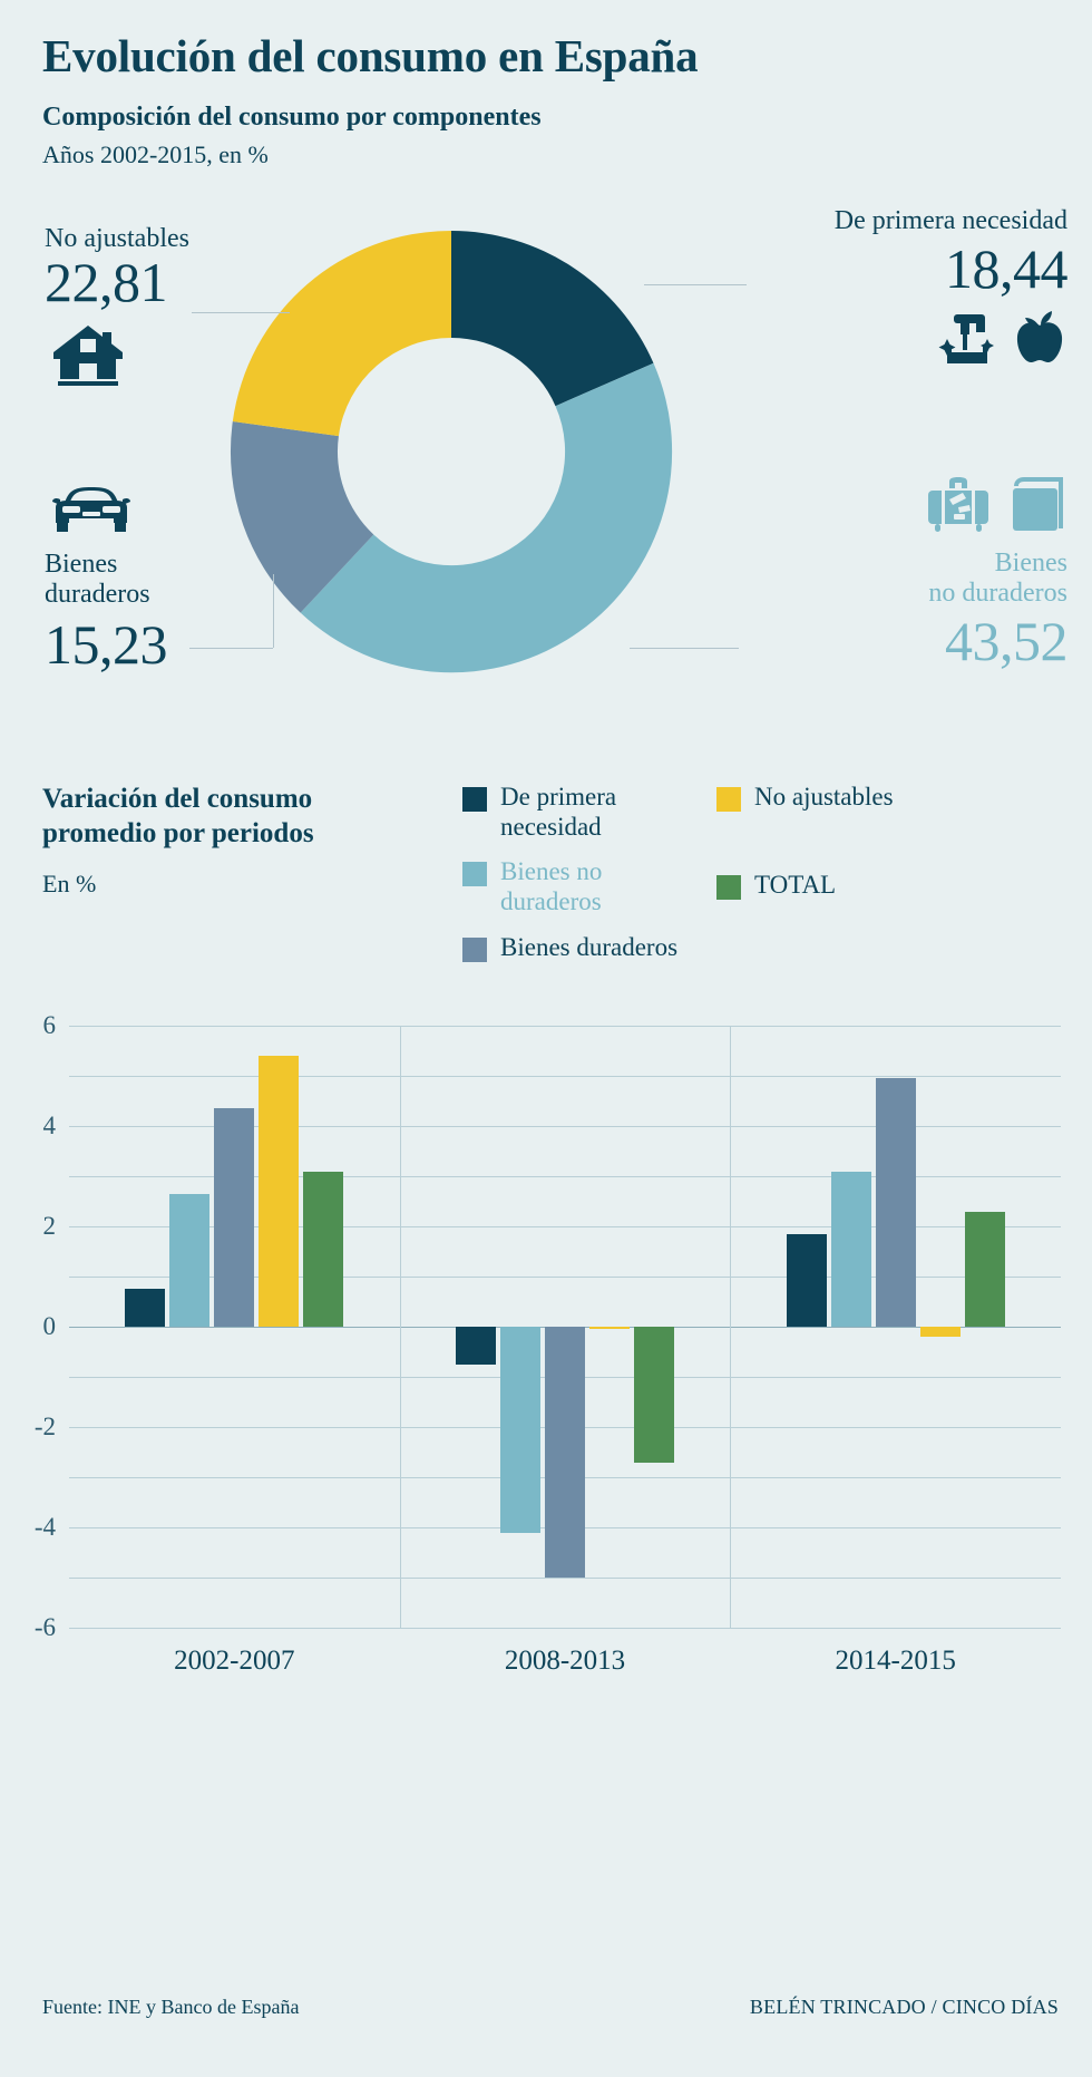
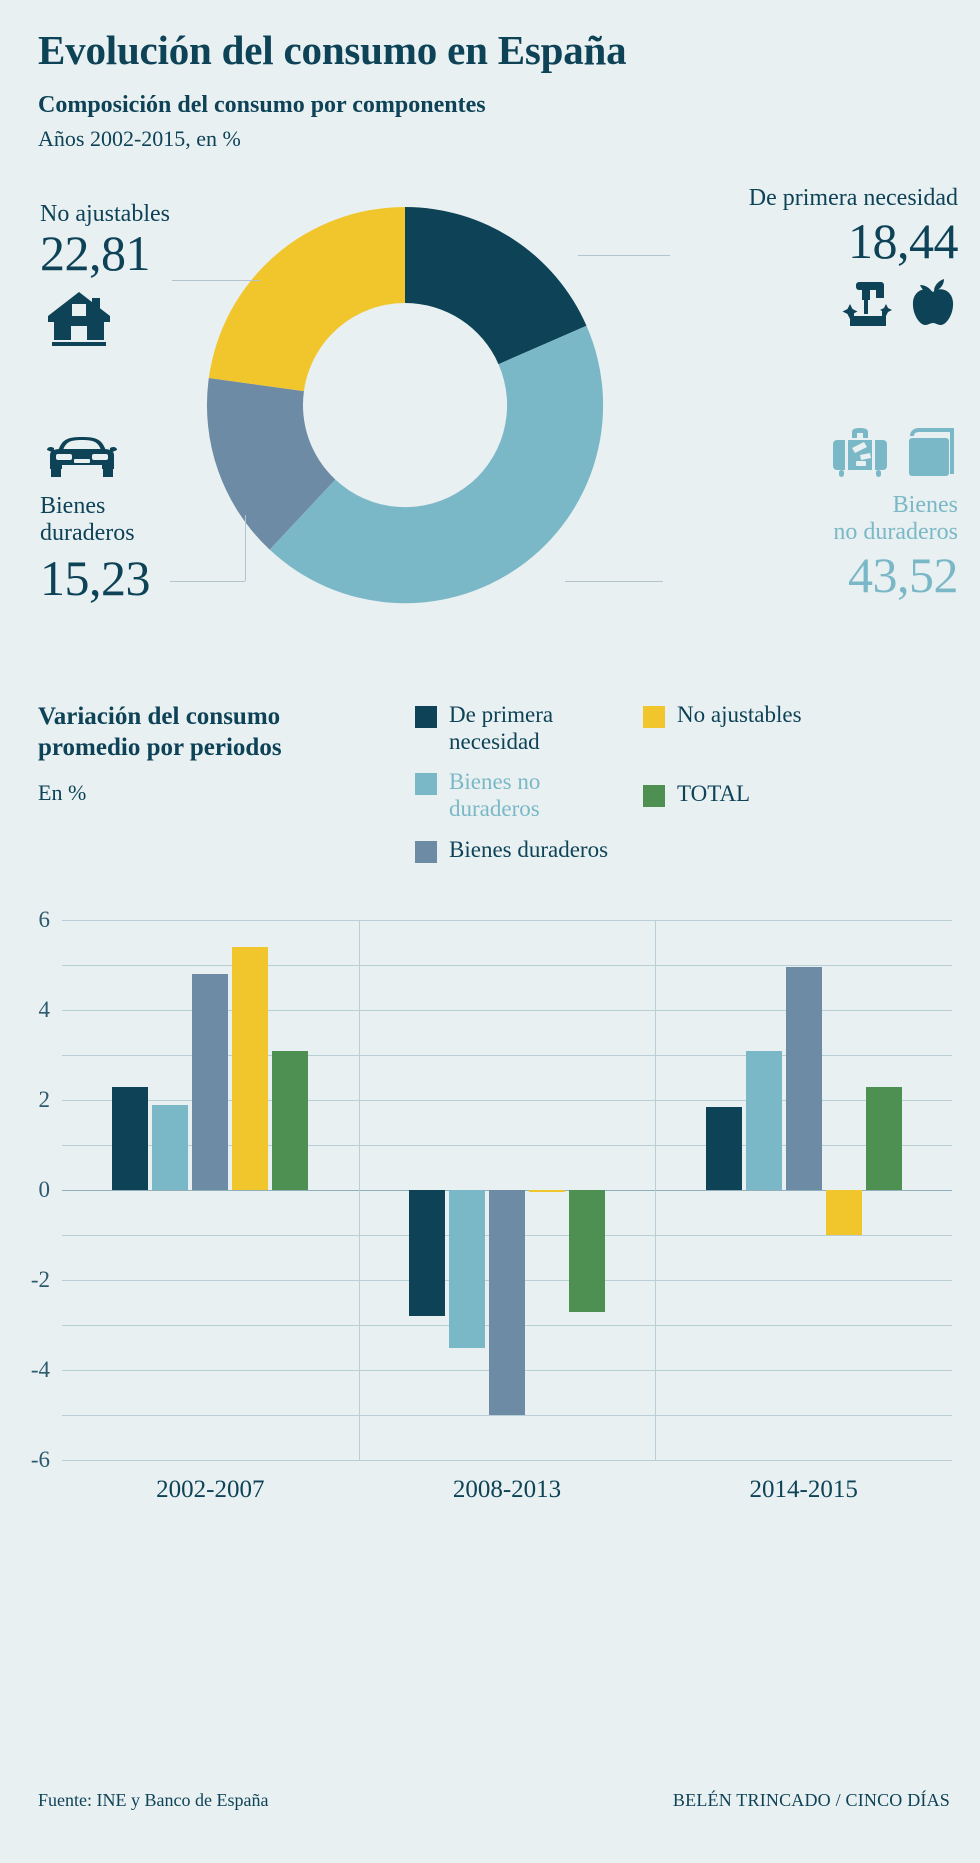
De primera necesidad/2002-2007: 0.8 -> 2.3
Bienes no duraderos/2002-2007: 2.6 -> 1.9
Bienes duraderos/2002-2007: 4.3 -> 4.8
De primera necesidad/2008-2013: -0.8 -> -2.8
Bienes no duraderos/2008-2013: -4.1 -> -3.5
No ajustables/2014-2015: -0.2 -> -1.0
